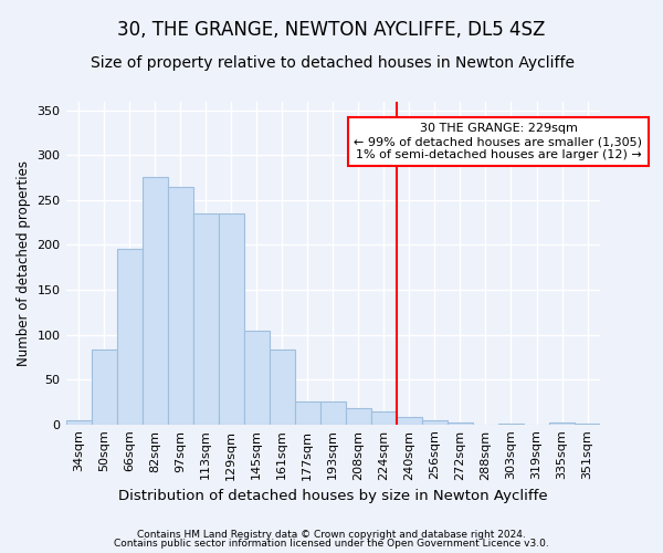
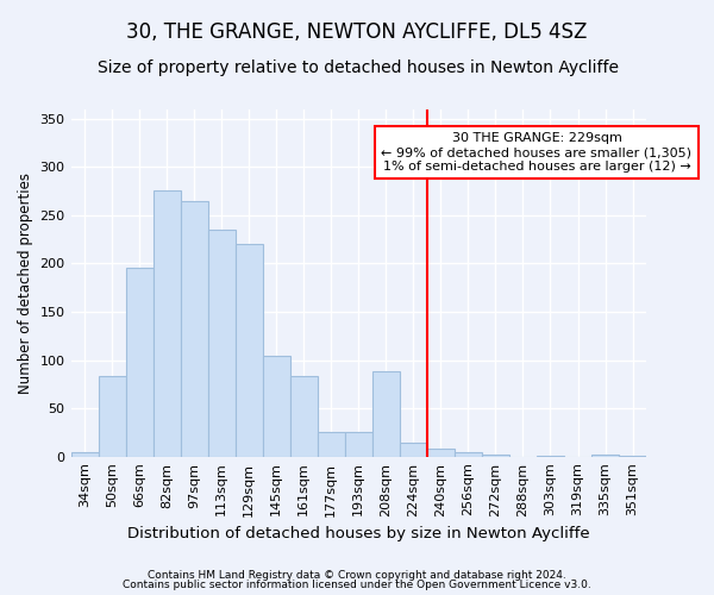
129sqm: 235 -> 220
208sqm: 18 -> 88
